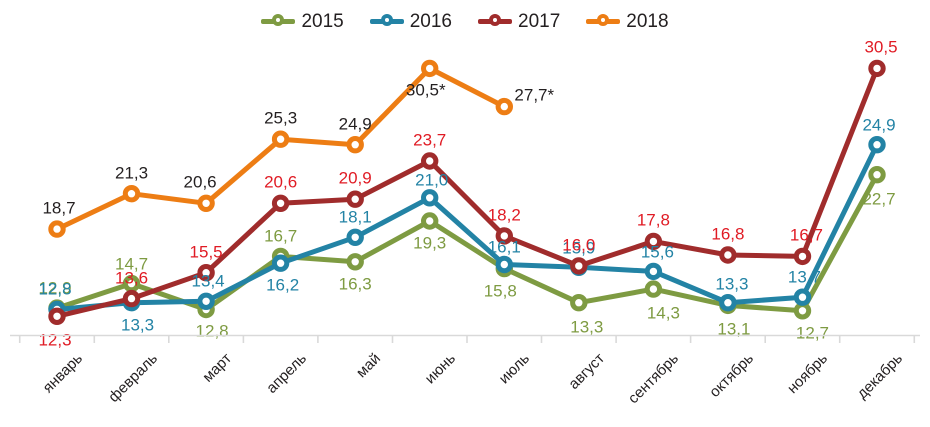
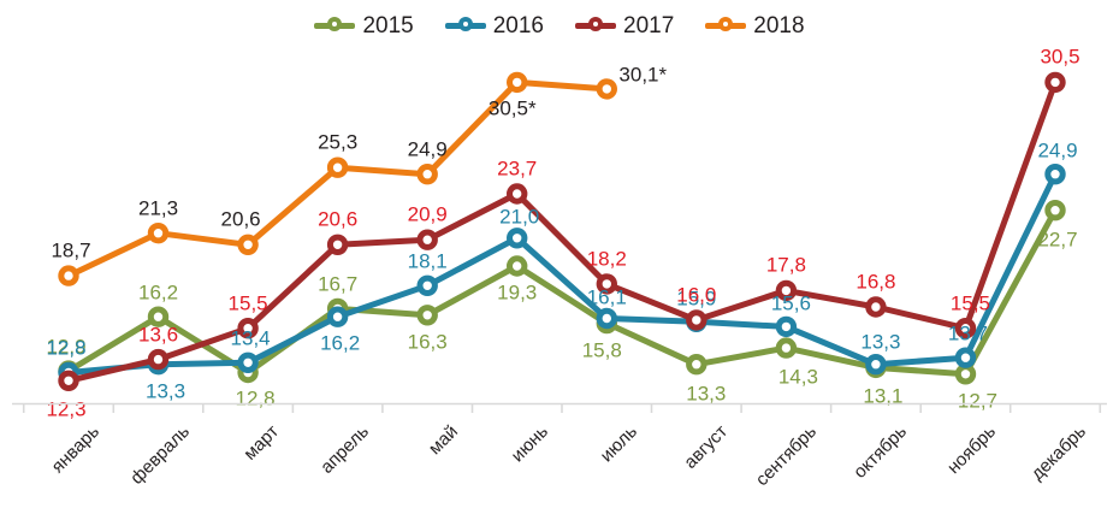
2015/февраль: 14,7 -> 16,2
2018/июль: 27,7 -> 30,1
2017/ноябрь: 16,7 -> 15,5
